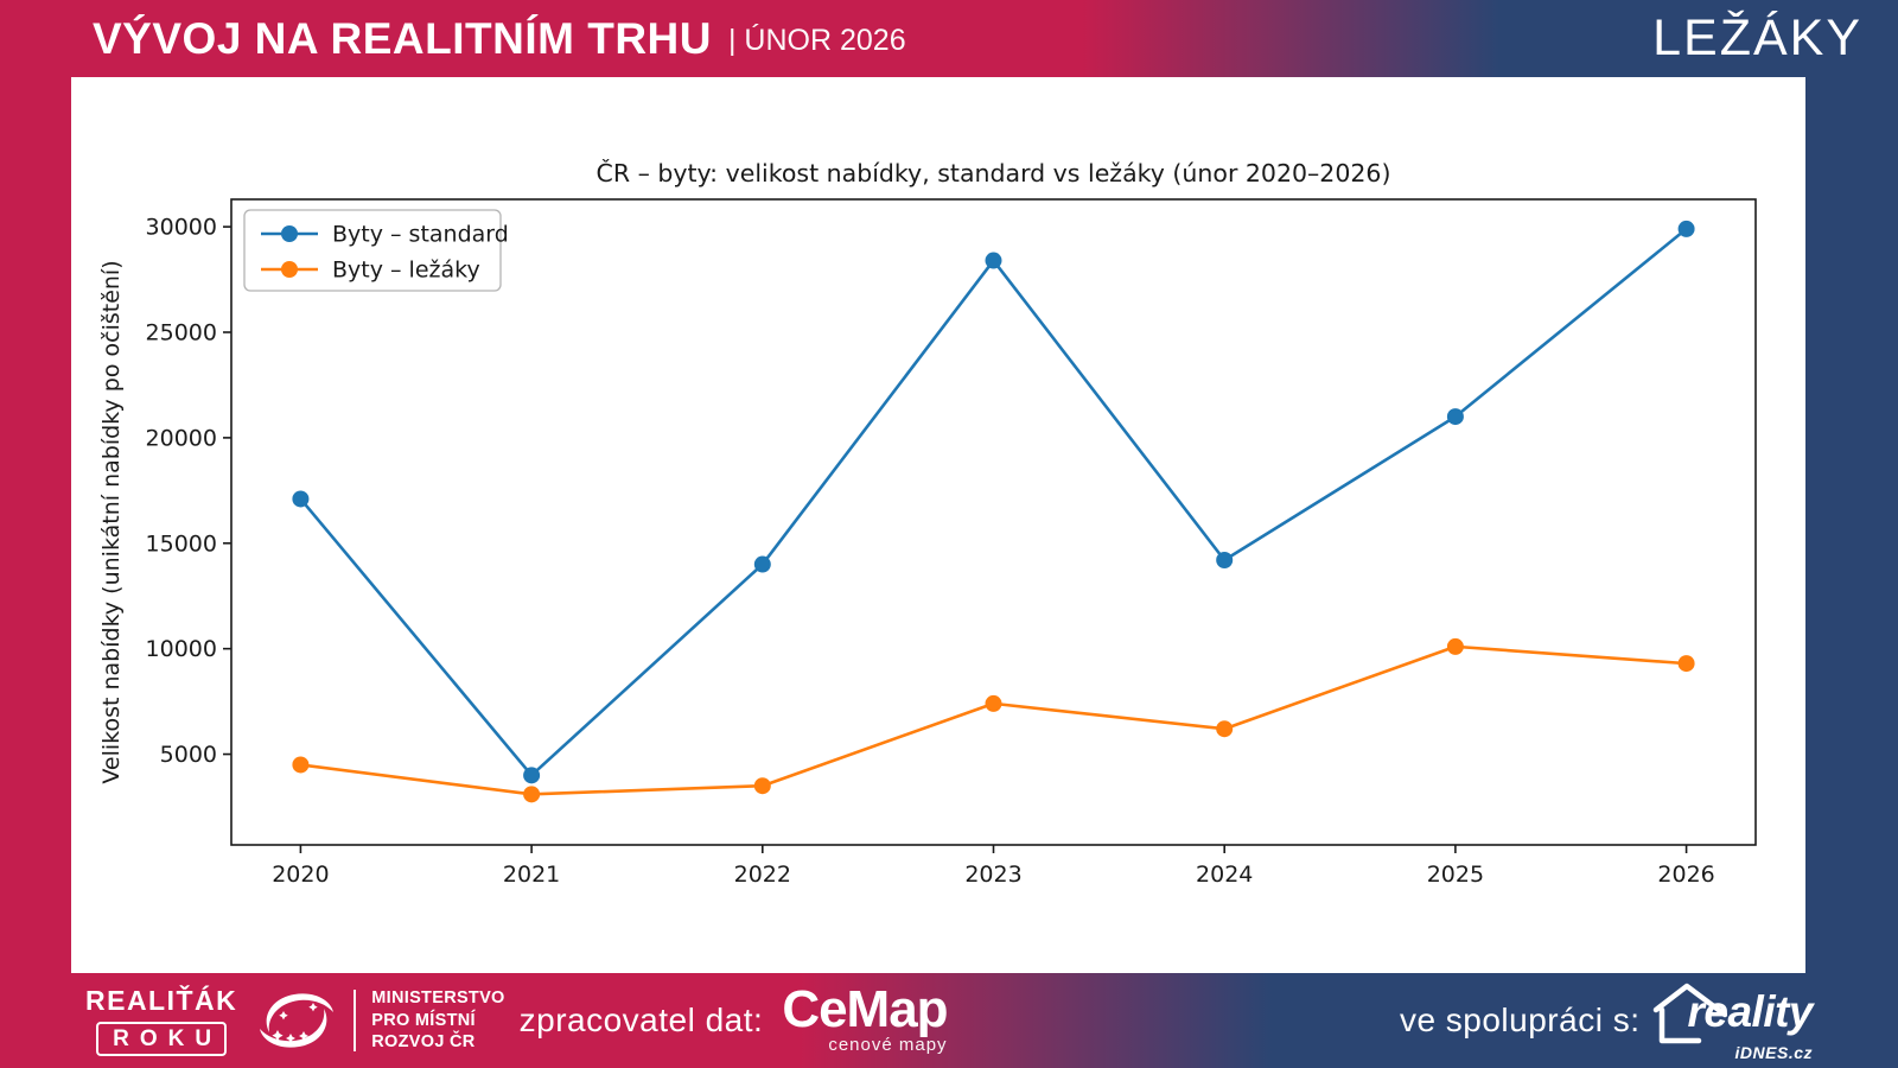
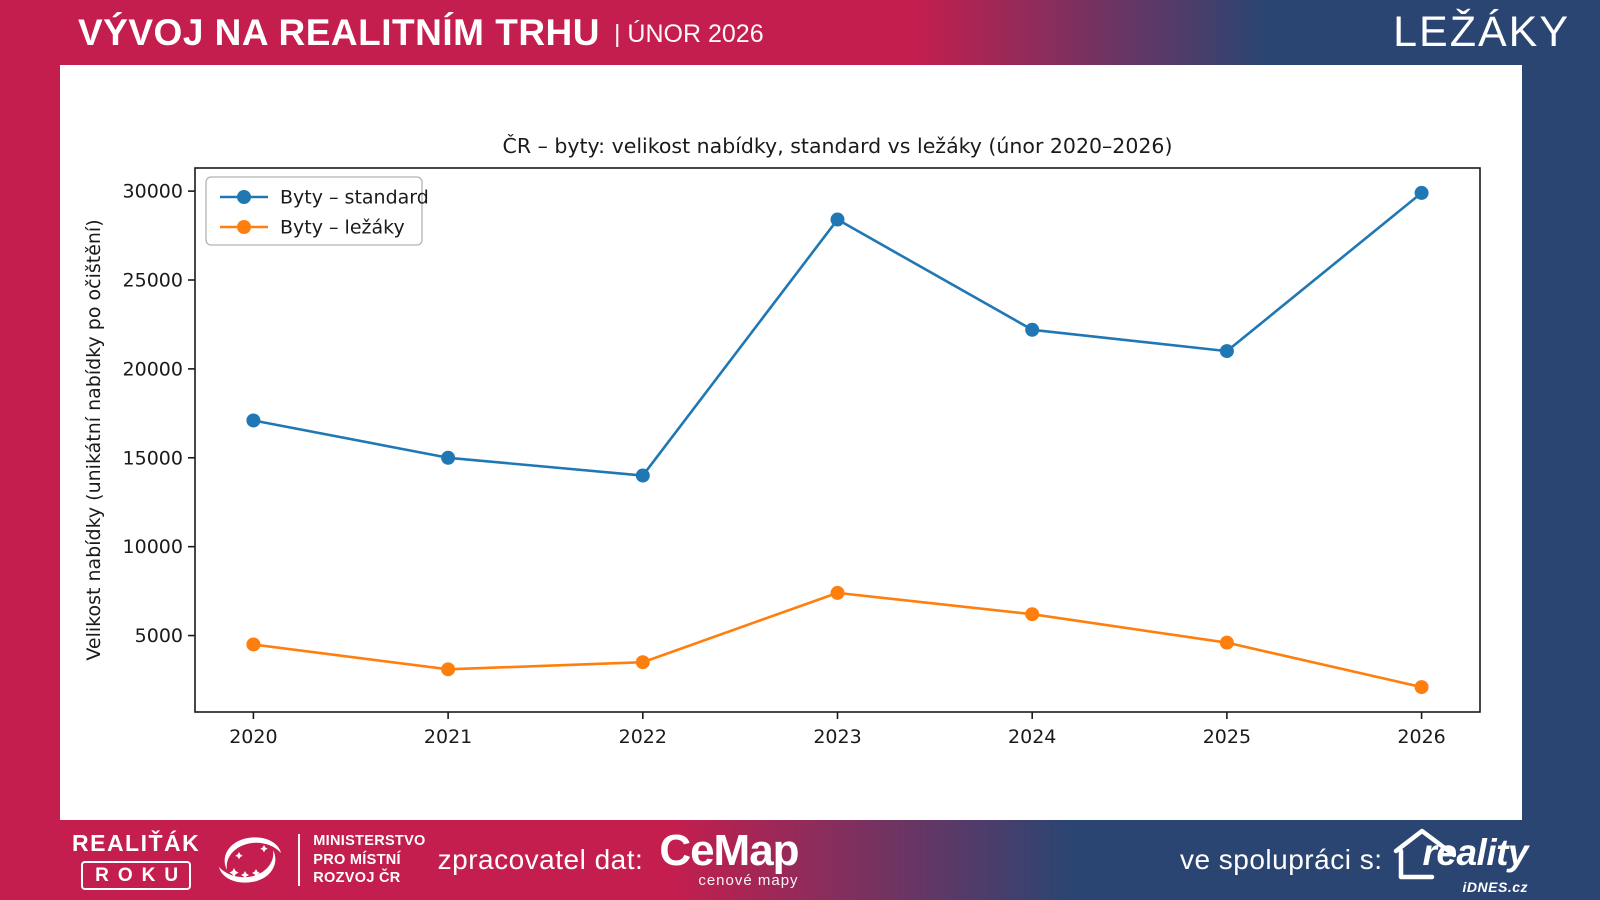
Byty – standard/2021: 4000 -> 15000
Byty – standard/2024: 14200 -> 22200
Byty – ležáky/2025: 10100 -> 4600
Byty – ležáky/2026: 9300 -> 2100
